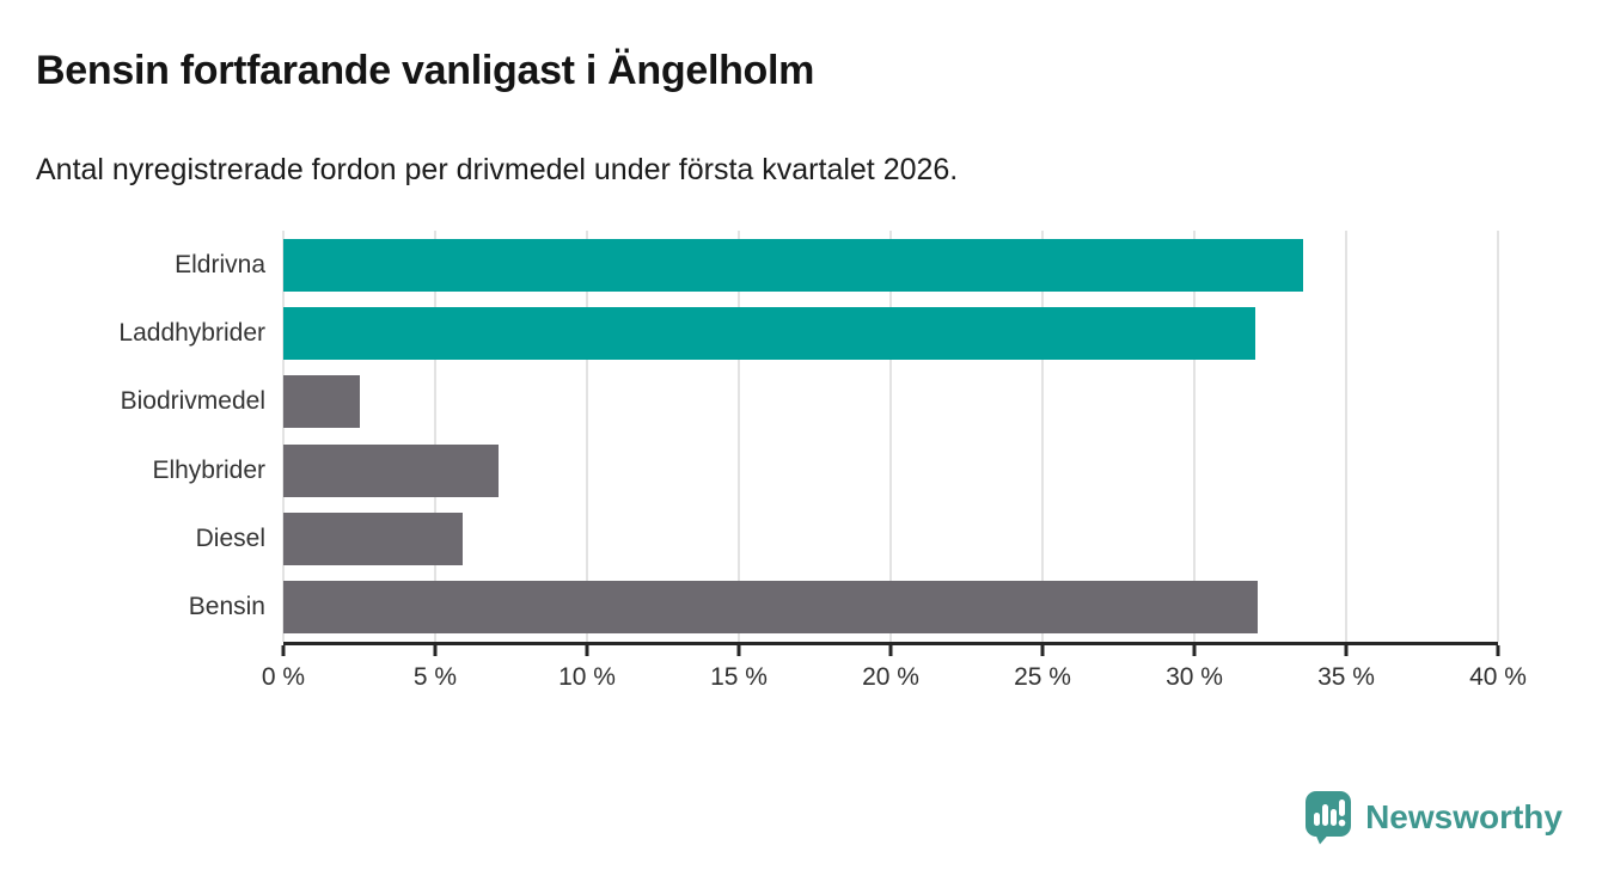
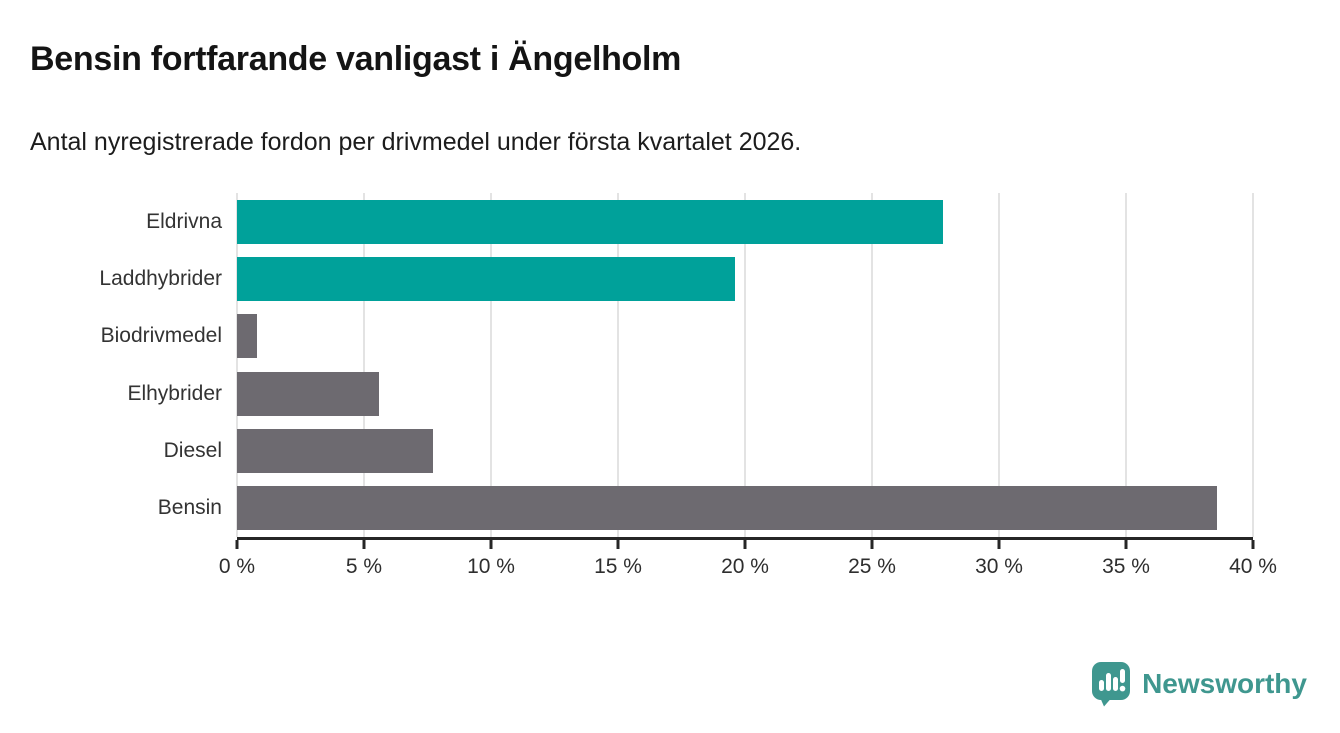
Eldrivna: 33.6% -> 27.8%
Laddhybrider: 32.0% -> 19.6%
Biodrivmedel: 2.5% -> 0.8%
Elhybrider: 7.1% -> 5.6%
Diesel: 5.9% -> 7.7%
Bensin: 32.1% -> 38.6%
